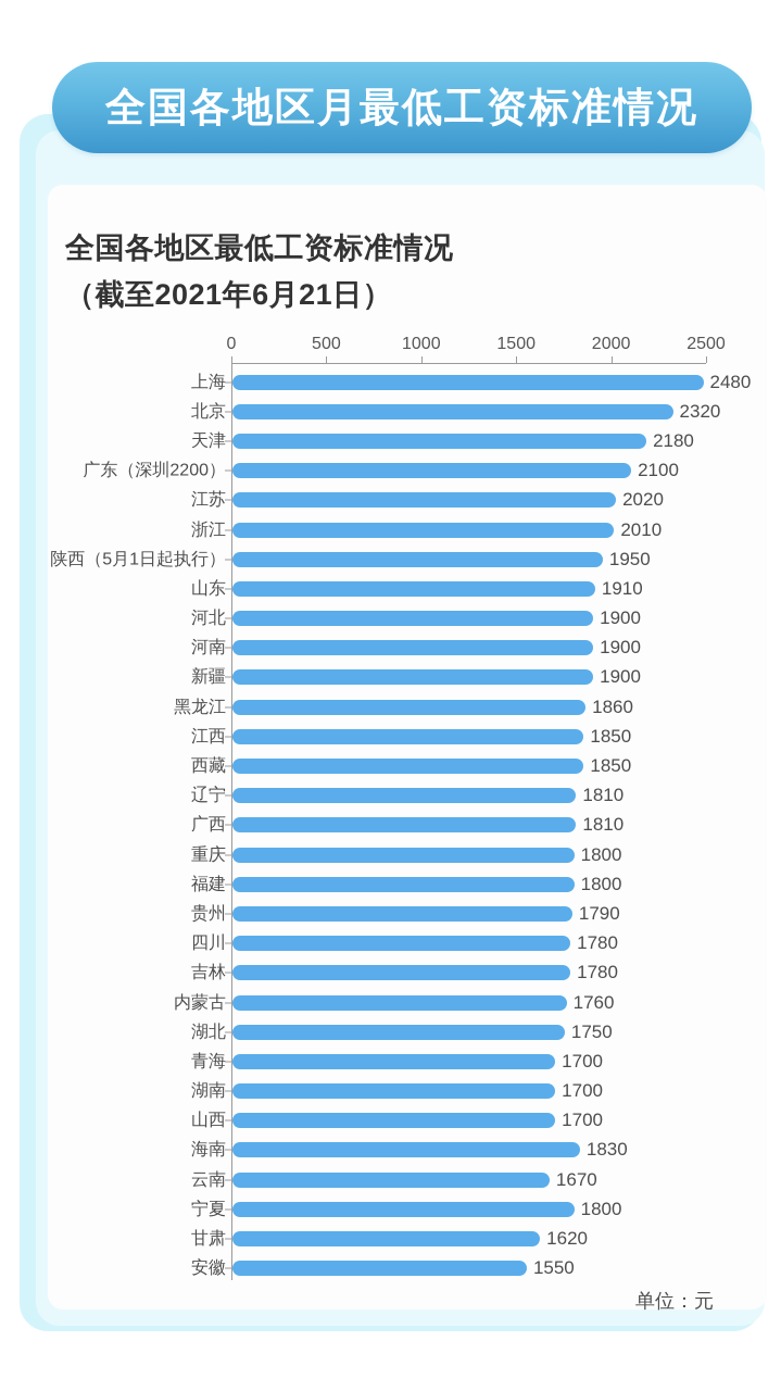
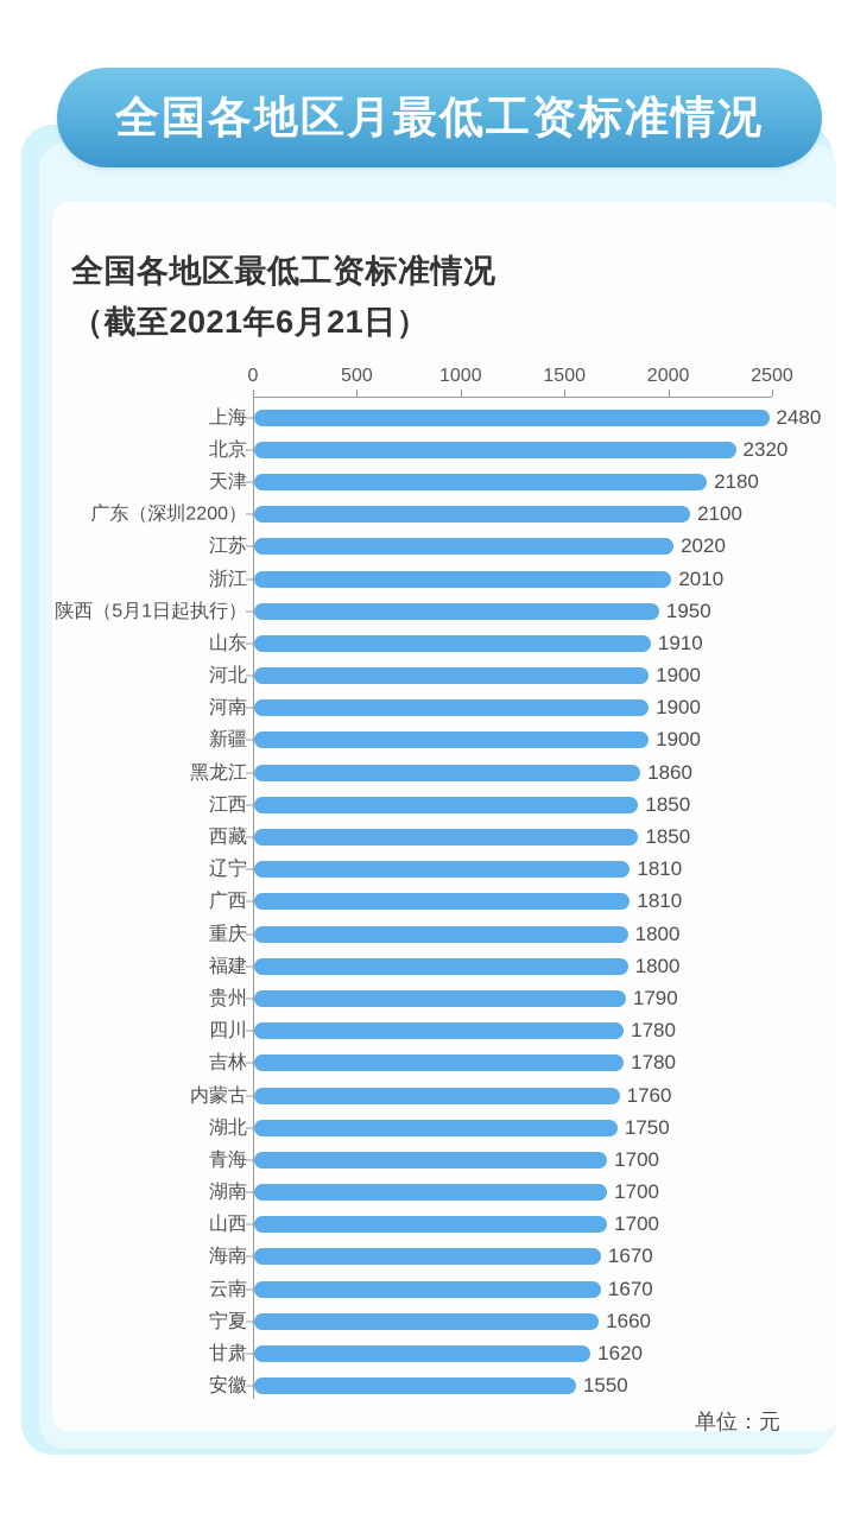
海南: 1830 -> 1670
宁夏: 1800 -> 1660
